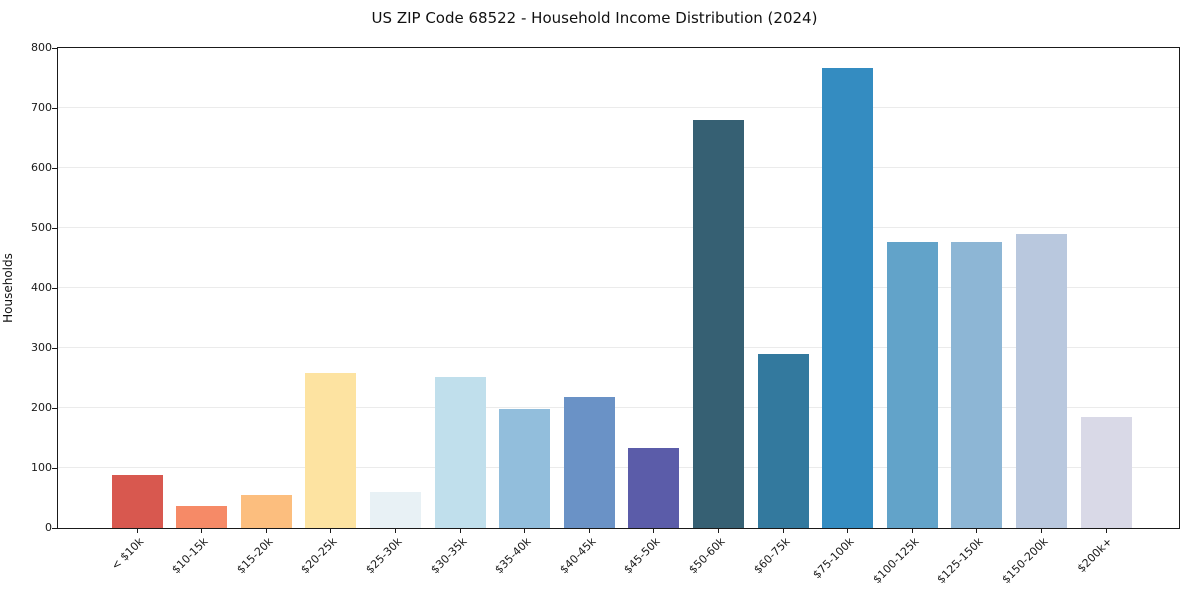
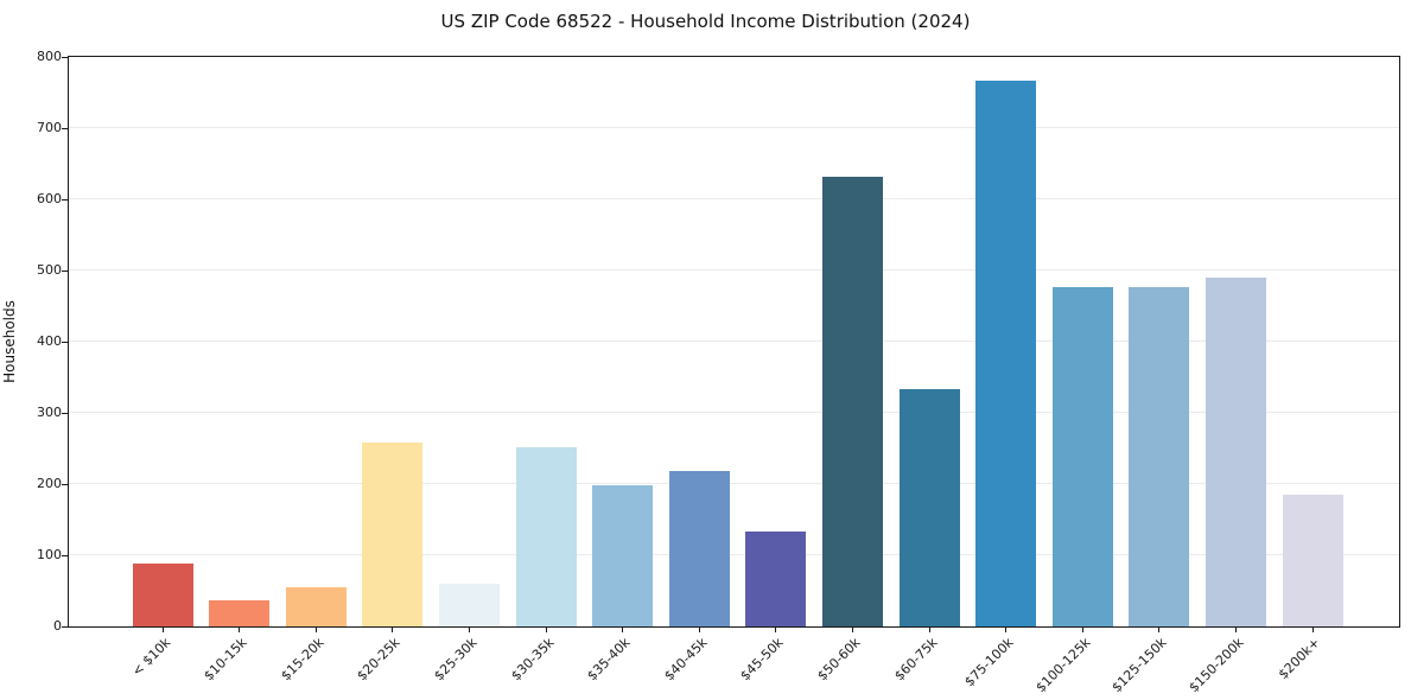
$50-60k: 680 -> 630
$60-75k: 290 -> 330
